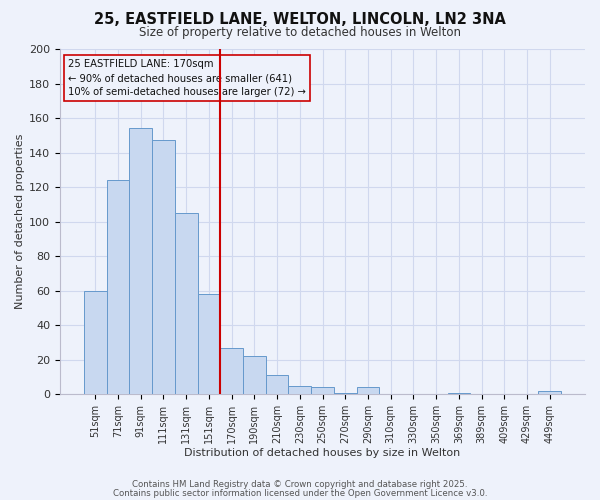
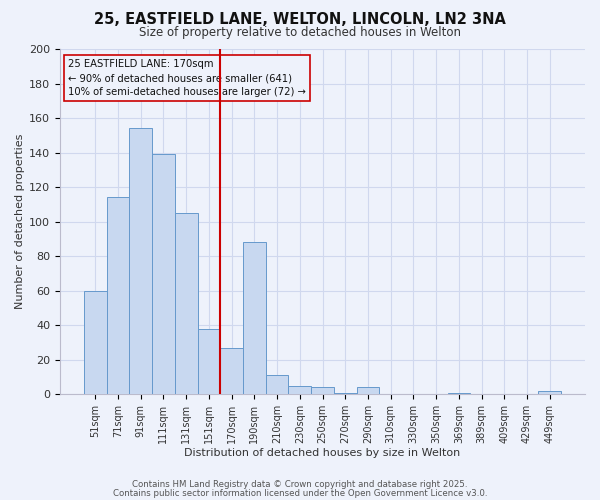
71sqm: 124 -> 114
111sqm: 147 -> 139
151sqm: 58 -> 38
190sqm: 22 -> 88
